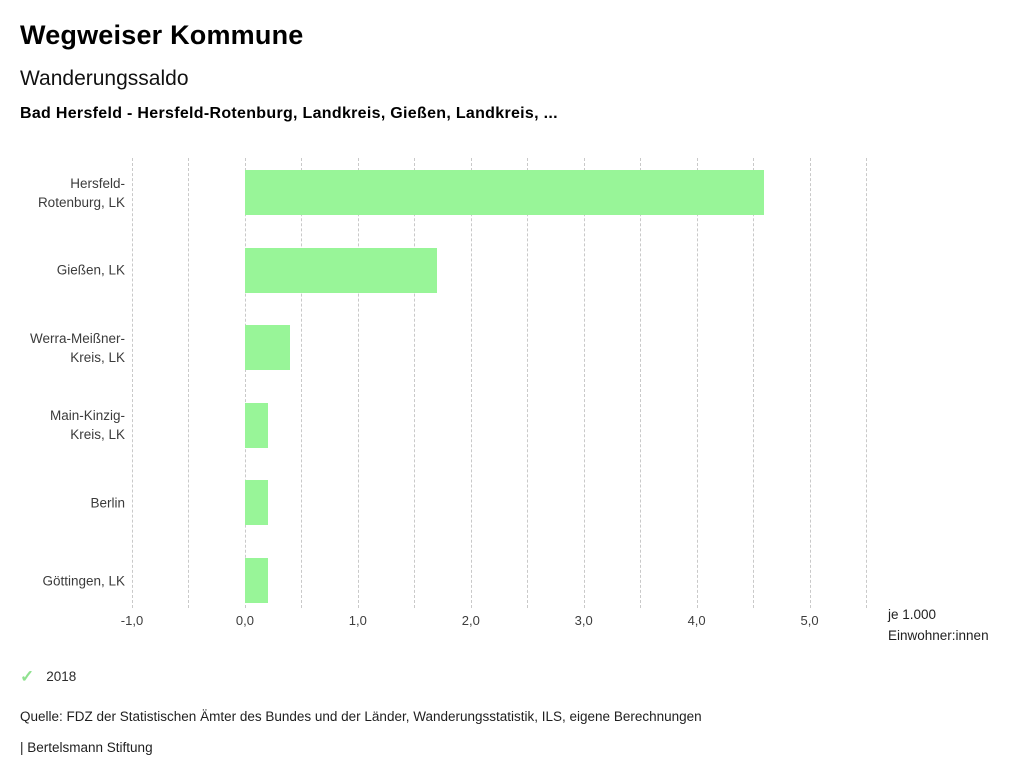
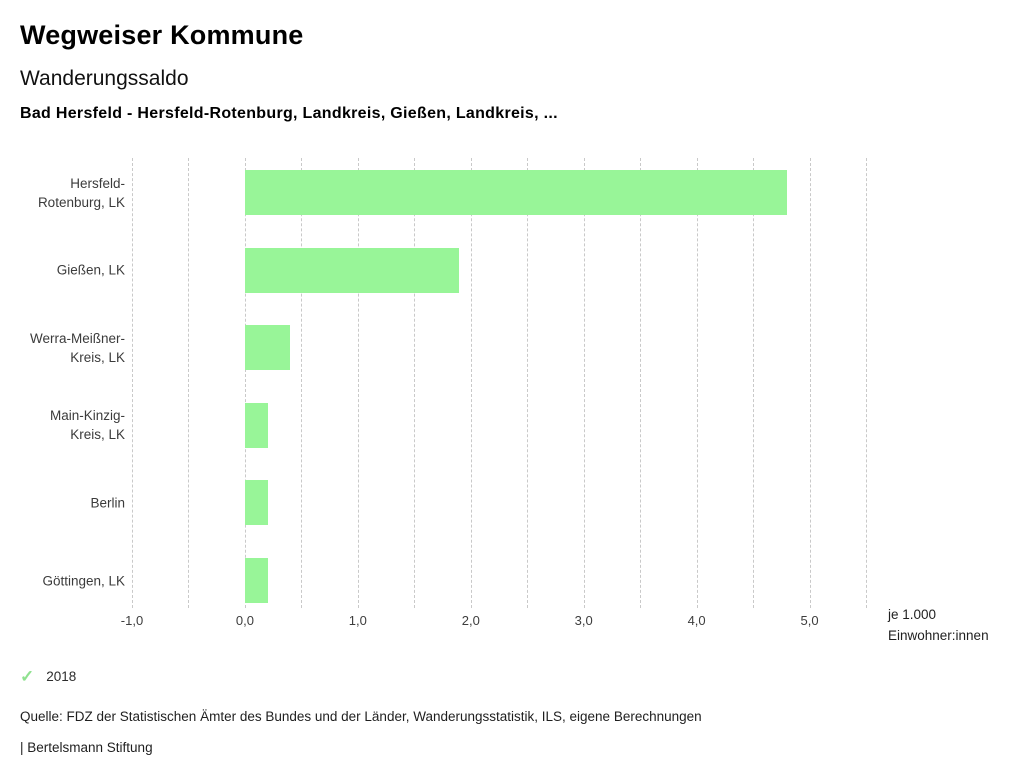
Hersfeld-Rotenburg, LK: 4,6 -> 4,8
Gießen, LK: 1,7 -> 1,9
